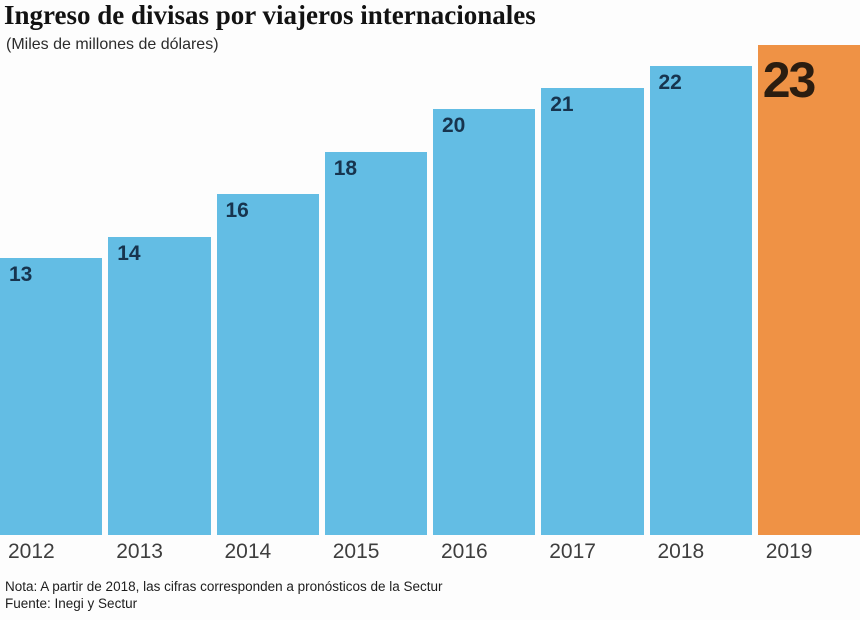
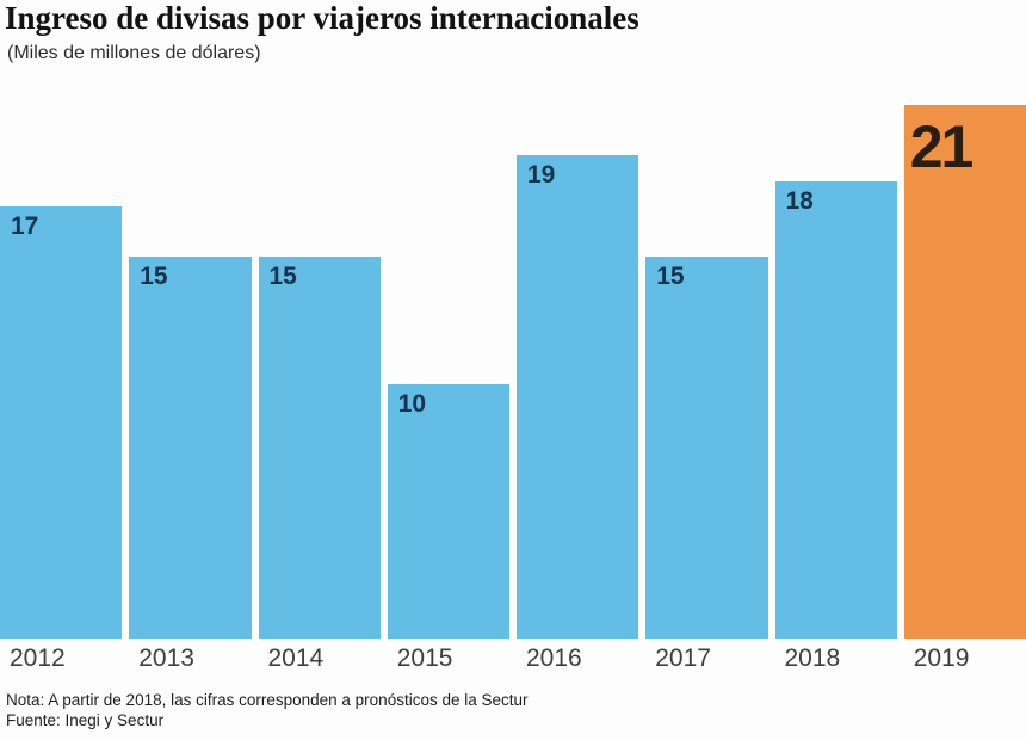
2012: 13 -> 17
2013: 14 -> 15
2014: 16 -> 15
2015: 18 -> 10
2016: 20 -> 19
2017: 21 -> 15
2018: 22 -> 18
2019: 23 -> 21
